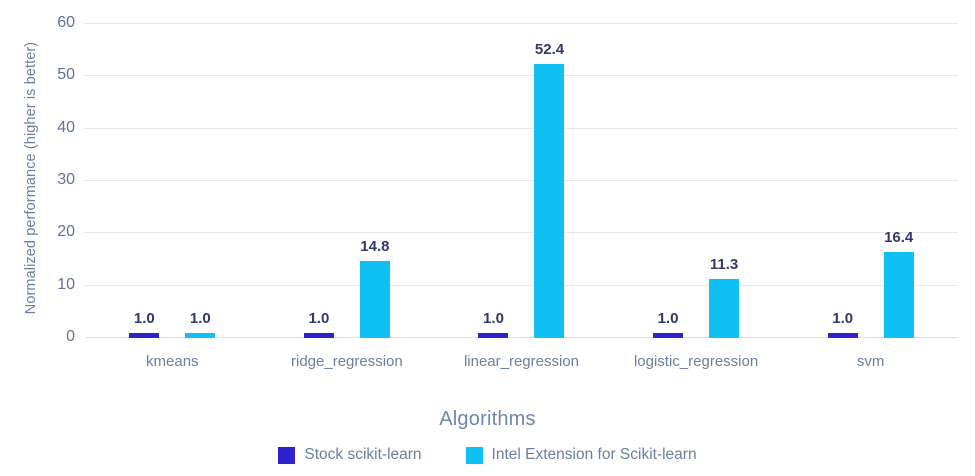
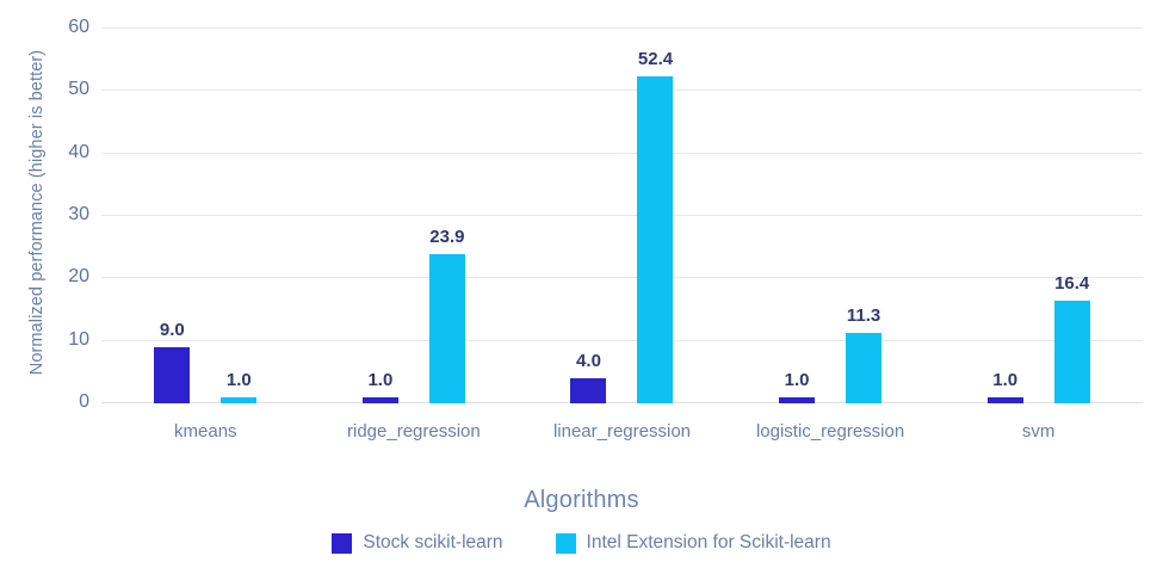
Stock scikit-learn/kmeans: 1.0 -> 9.0
Intel Extension for Scikit-learn/ridge_regression: 14.8 -> 23.9
Stock scikit-learn/linear_regression: 1.0 -> 4.0
